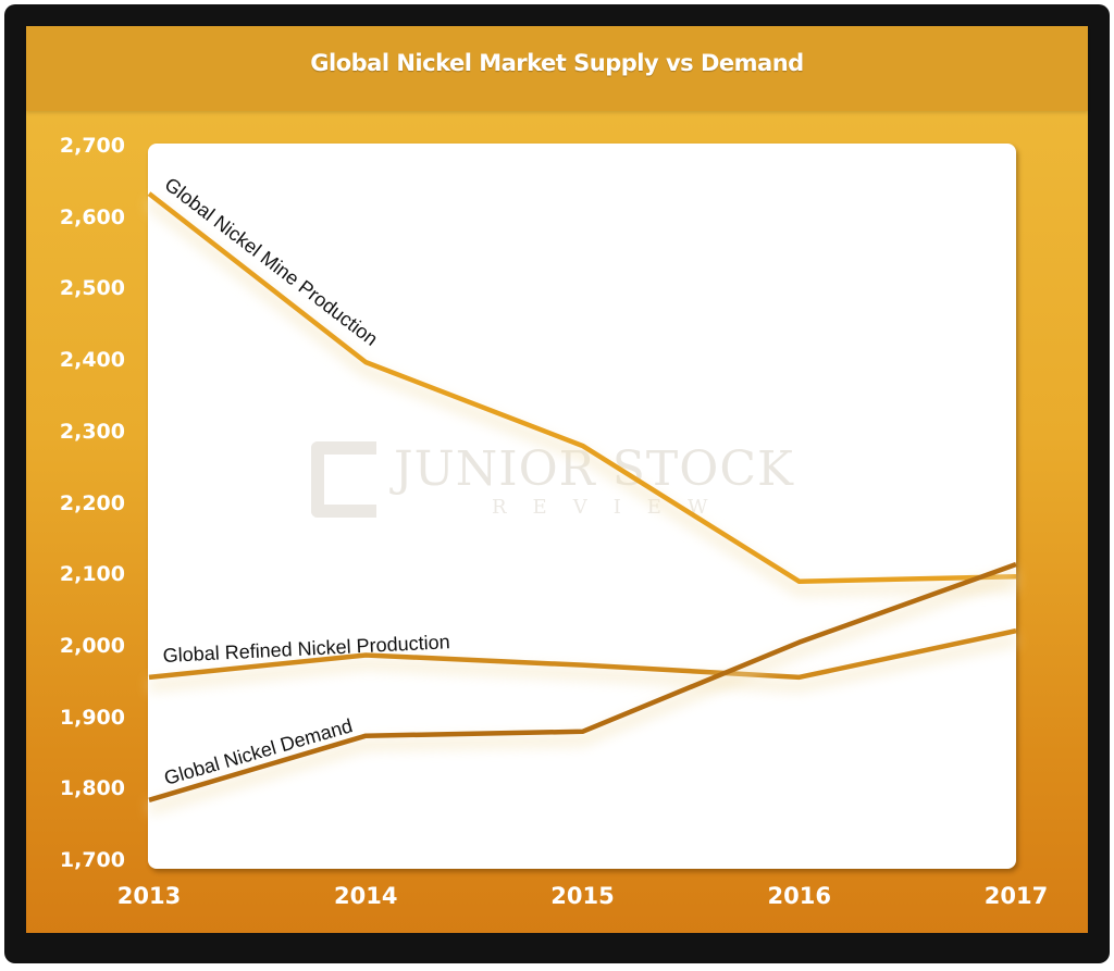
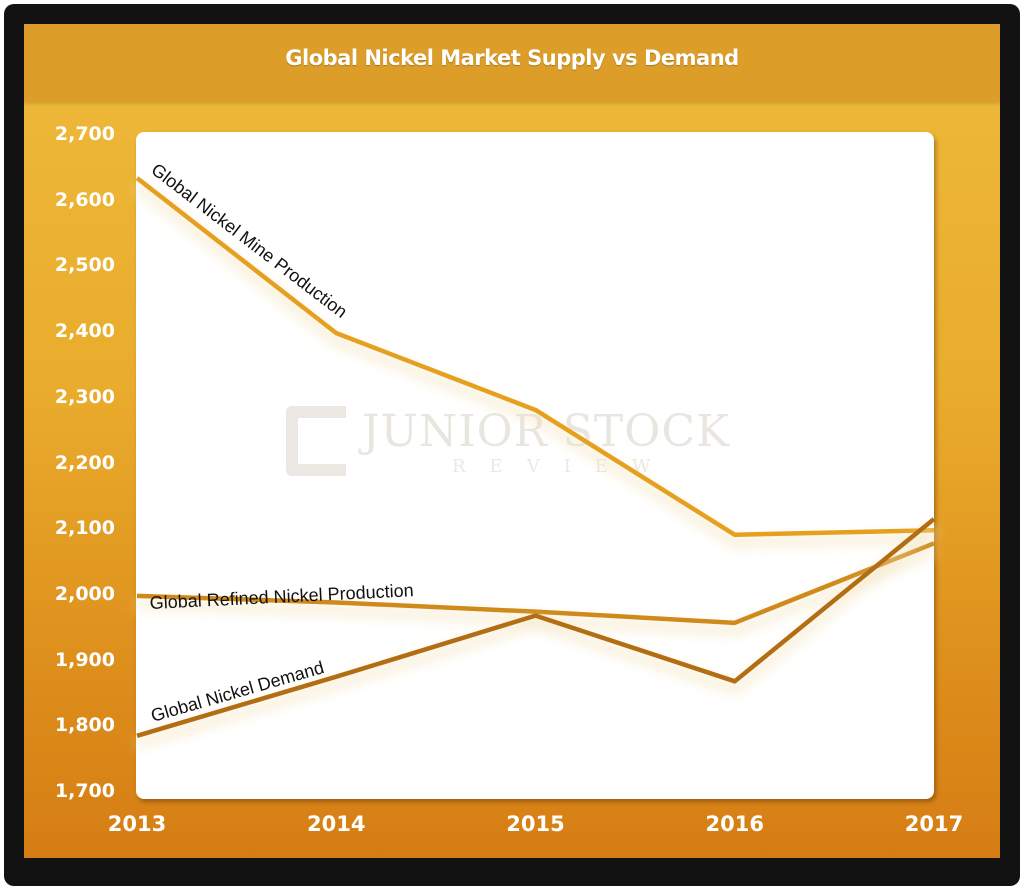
Global Refined Nickel Production/2013: 1960 -> 2000
Global Nickel Demand/2015: 1880 -> 1970
Global Nickel Demand/2016: 2010 -> 1870
Global Refined Nickel Production/2017: 2020 -> 2080
